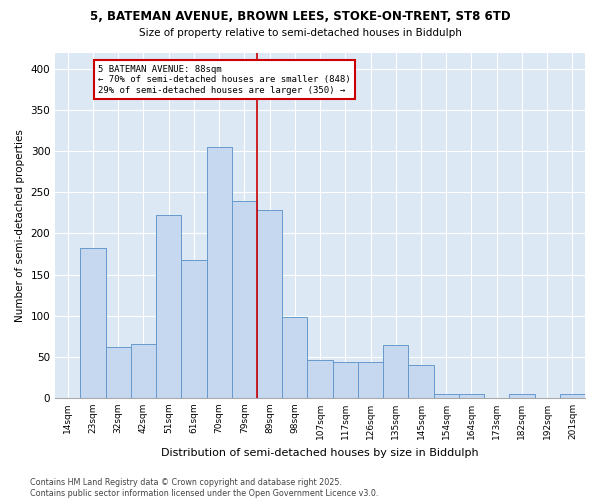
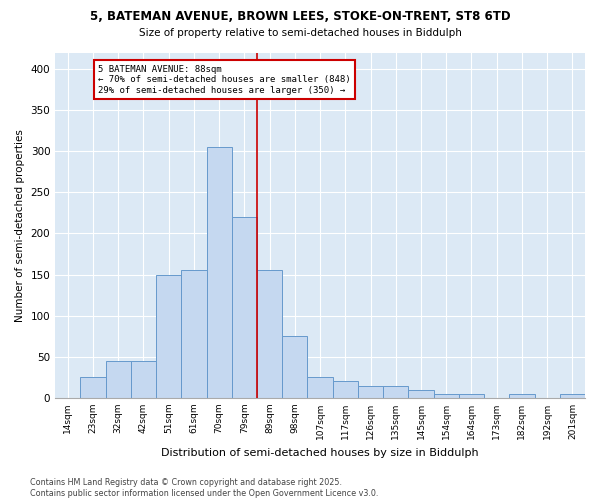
23sqm: 182 -> 25
32sqm: 62 -> 45
42sqm: 66 -> 45
51sqm: 222 -> 150
61sqm: 168 -> 155
79sqm: 240 -> 220
89sqm: 228 -> 155
98sqm: 98 -> 75
107sqm: 46 -> 25
117sqm: 44 -> 20
126sqm: 44 -> 15
135sqm: 64 -> 15
145sqm: 40 -> 10
